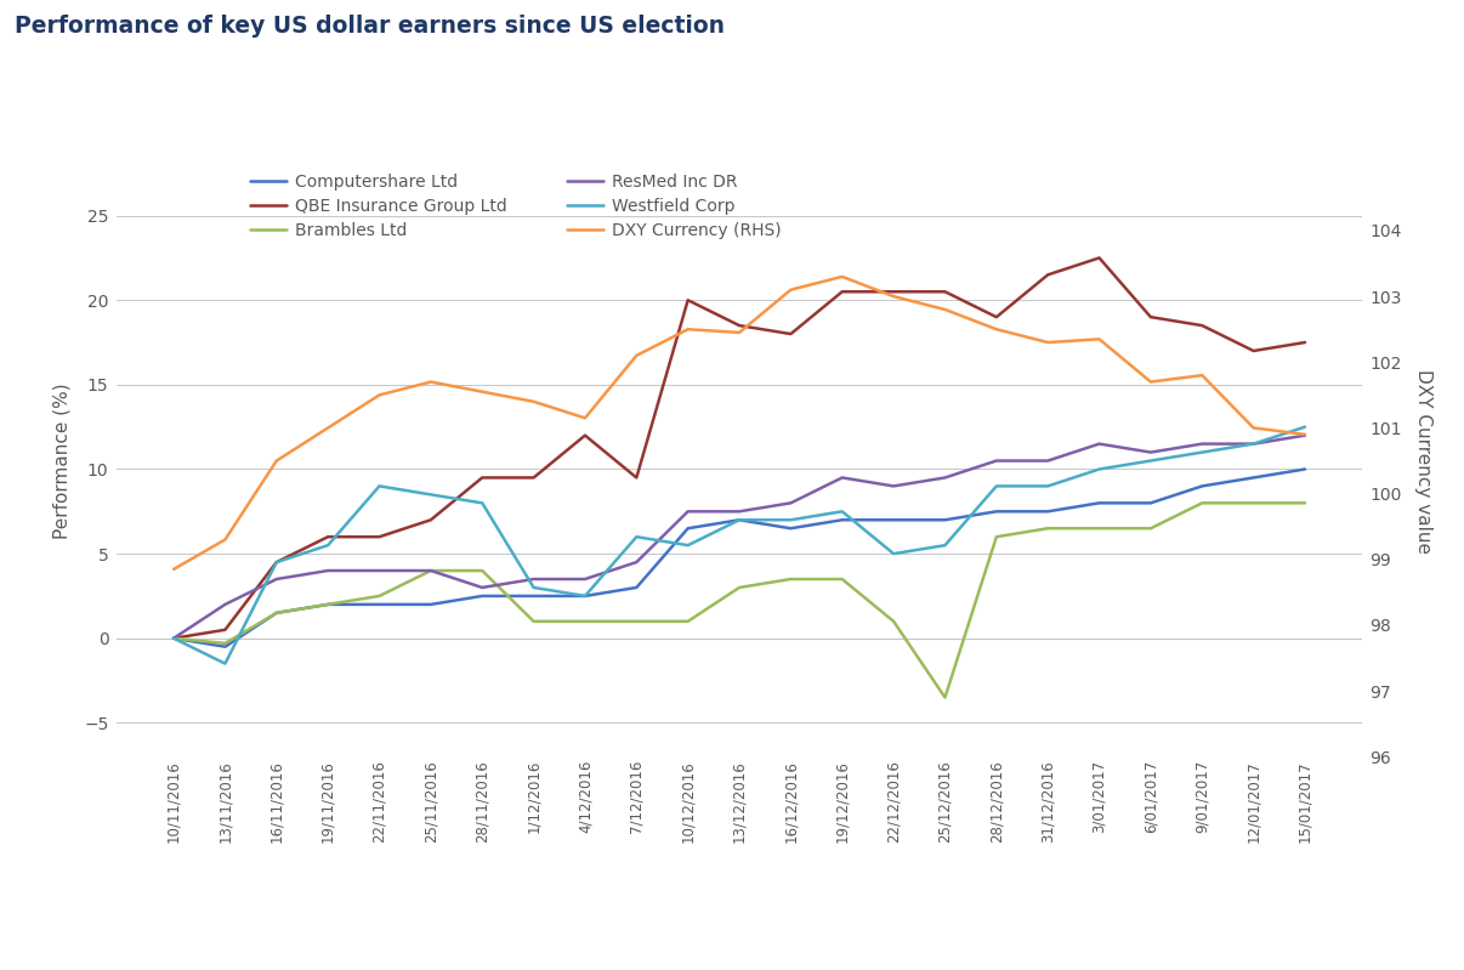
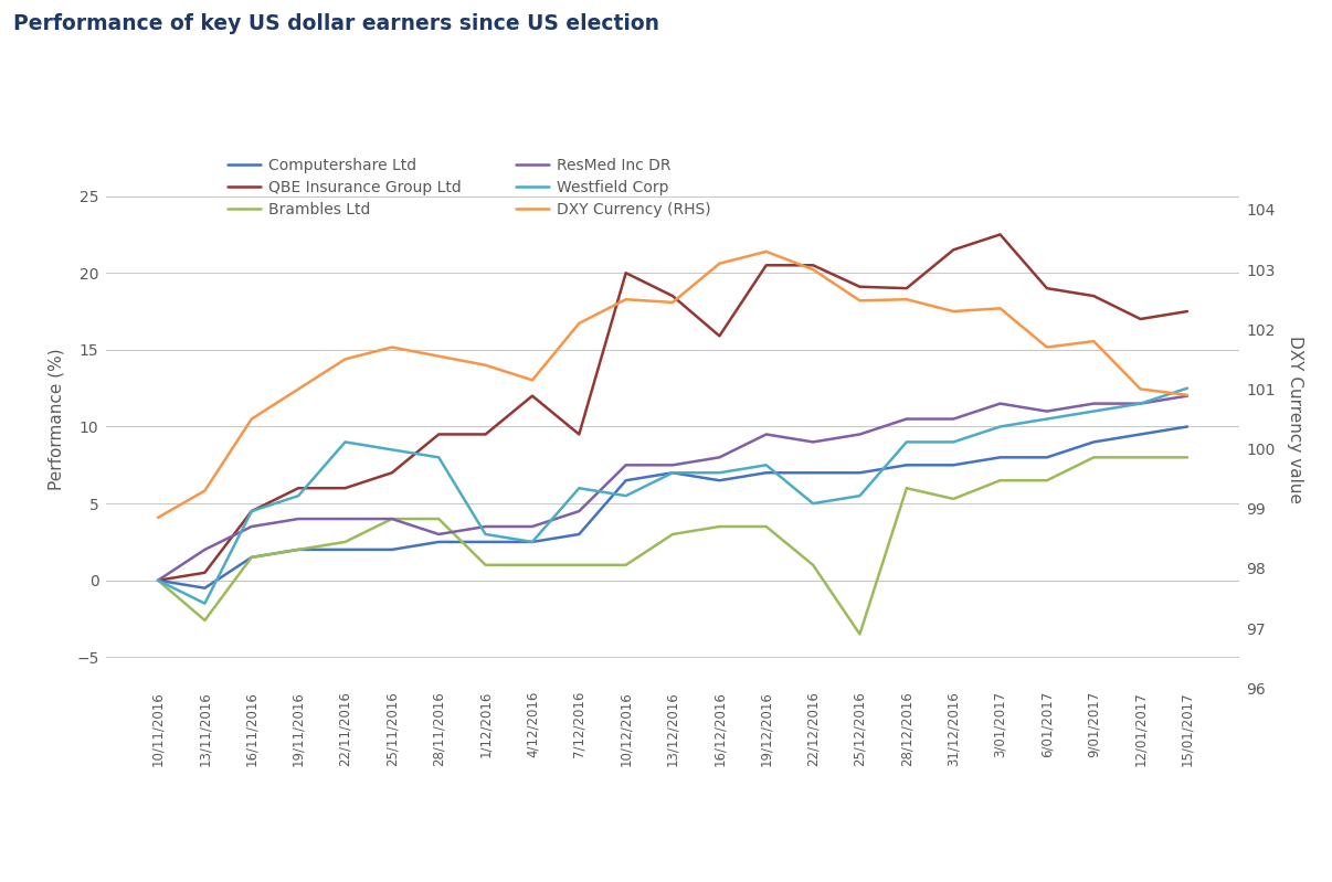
Brambles Ltd/13/11/2016: -0.3 -> -2.6
QBE Insurance Group Ltd/16/12/2016: 18.0 -> 15.9
QBE Insurance Group Ltd/25/12/2016: 20.5 -> 19.1
DXY Currency (RHS)/25/12/2016: 102.80 -> 102.48
Brambles Ltd/31/12/2016: 6.5 -> 5.3
